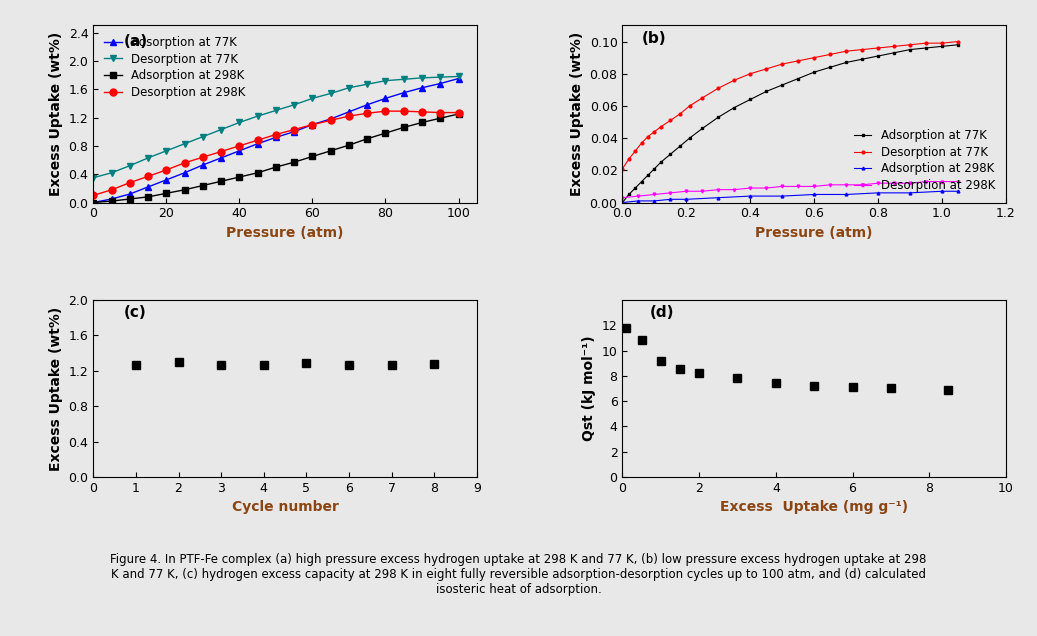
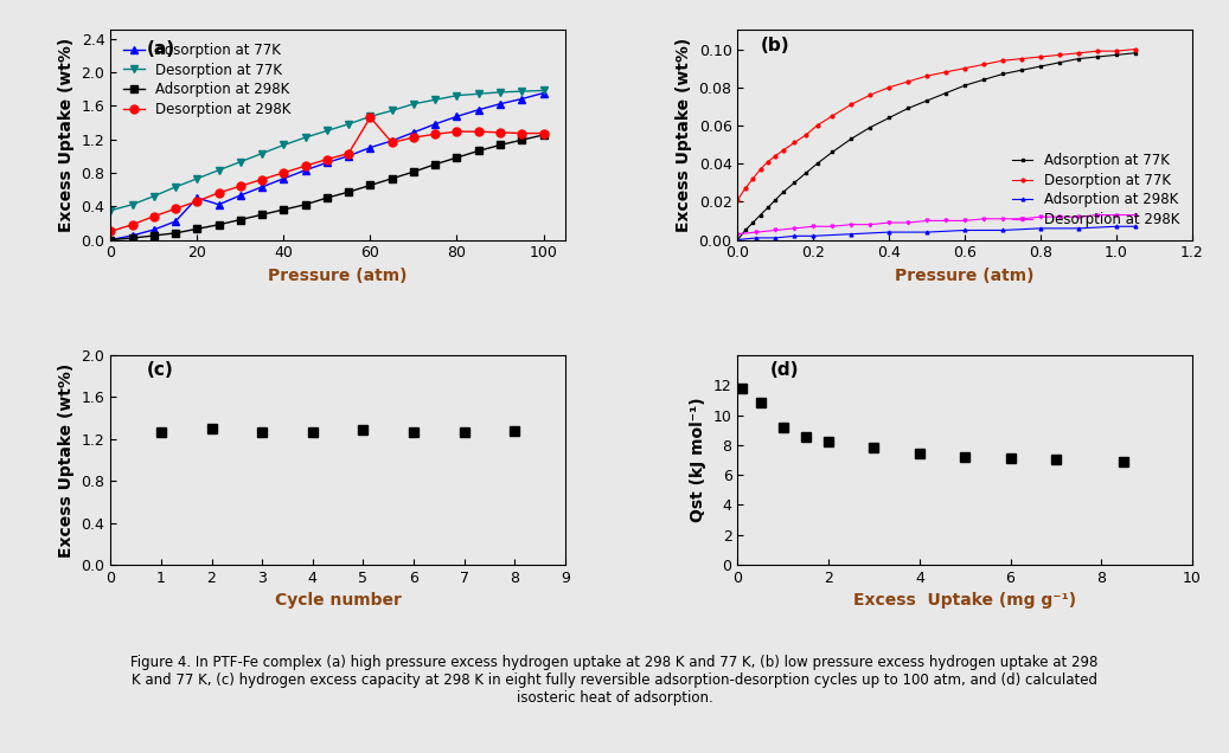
Adsorption at 77K/20: 0.32 -> 0.50
Desorption at 298K/60: 1.10 -> 1.46
